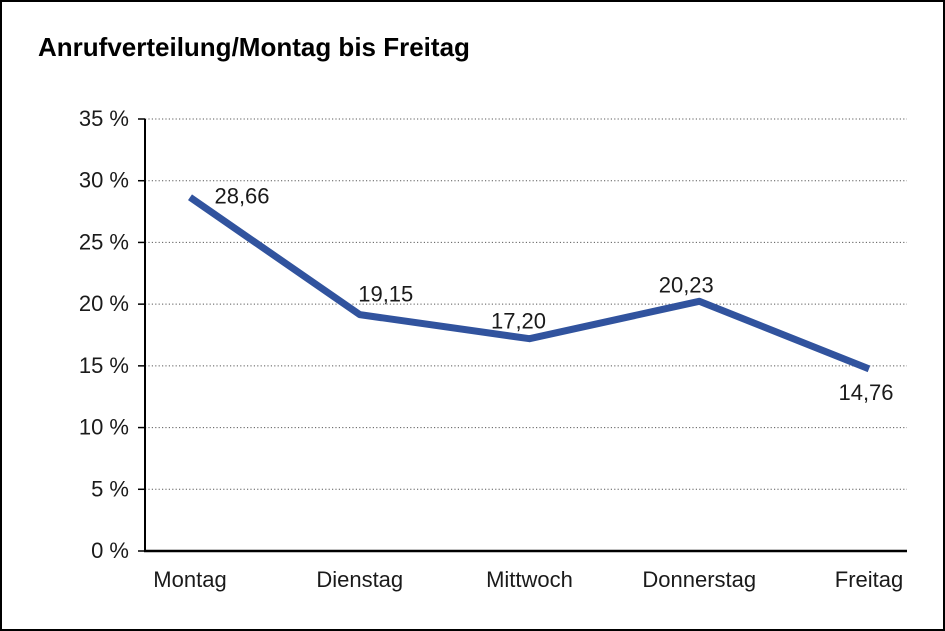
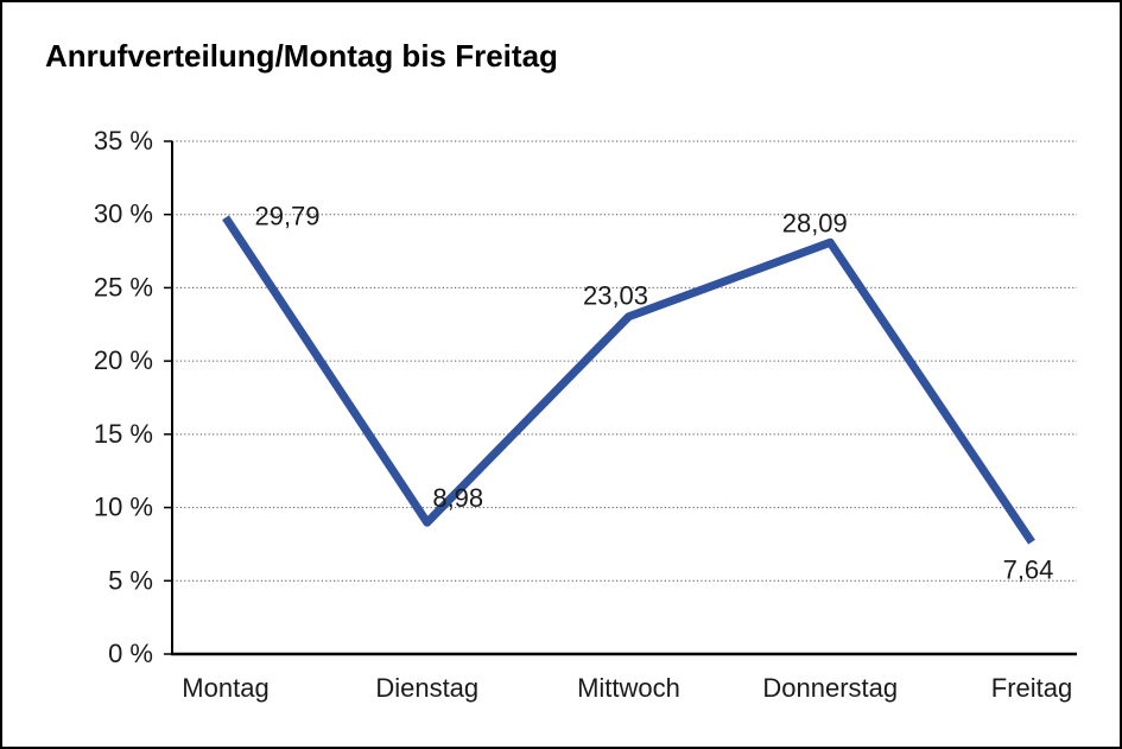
Montag: 28,66 -> 29,79
Dienstag: 19,15 -> 8,98
Mittwoch: 17,20 -> 23,03
Donnerstag: 20,23 -> 28,09
Freitag: 14,76 -> 7,64
